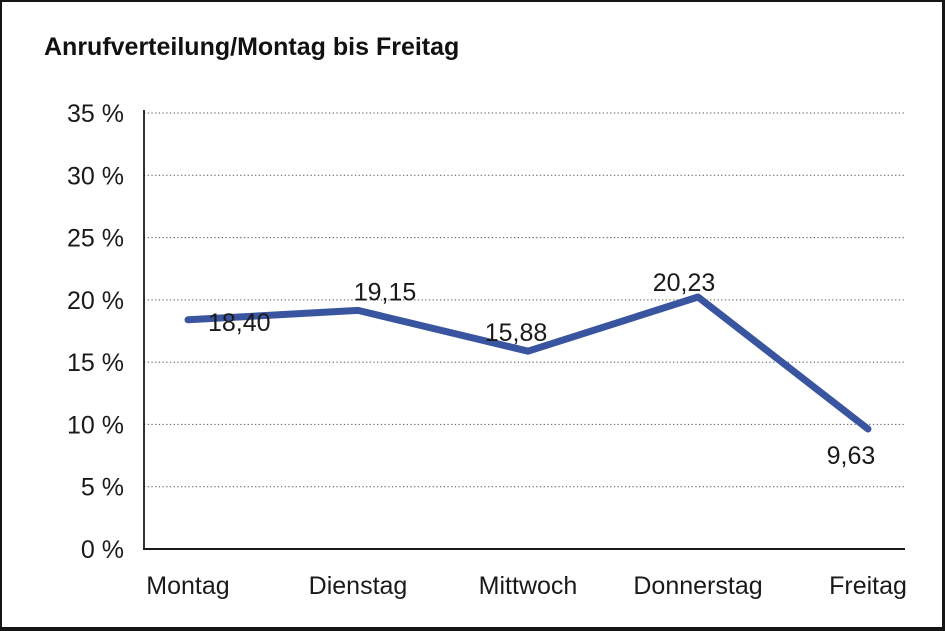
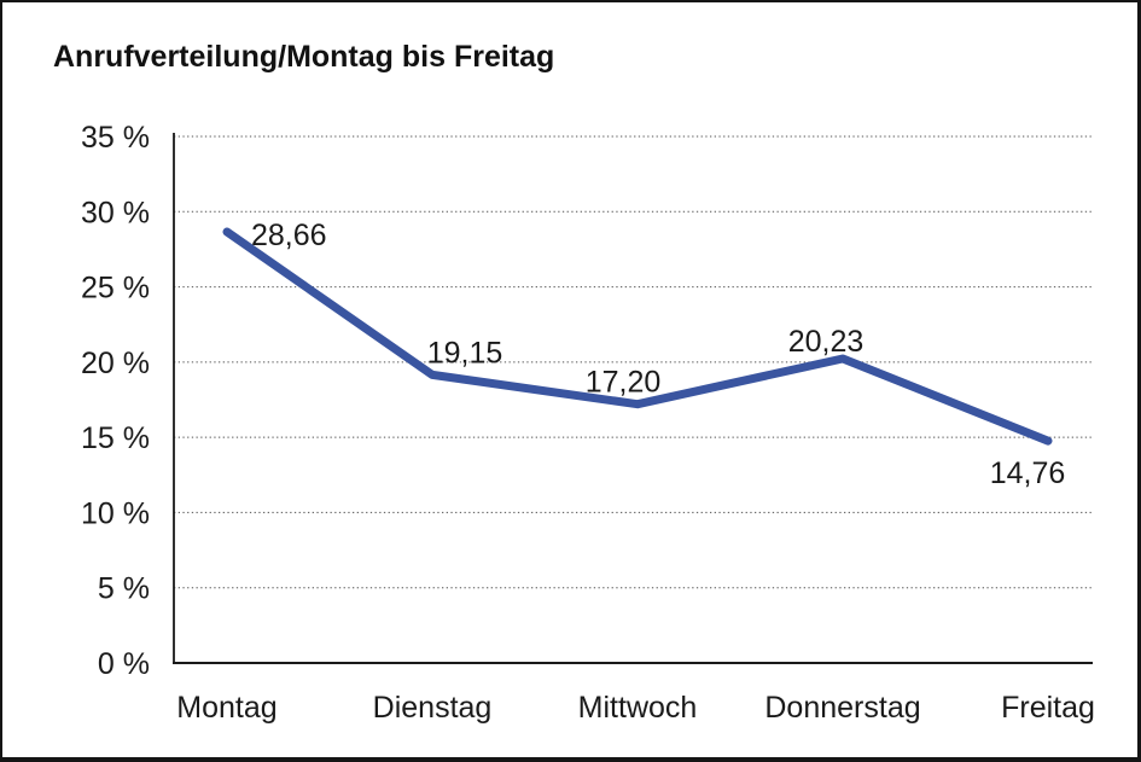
Montag: 18,40 -> 28,66
Mittwoch: 15,88 -> 17,20
Freitag: 9,63 -> 14,76
